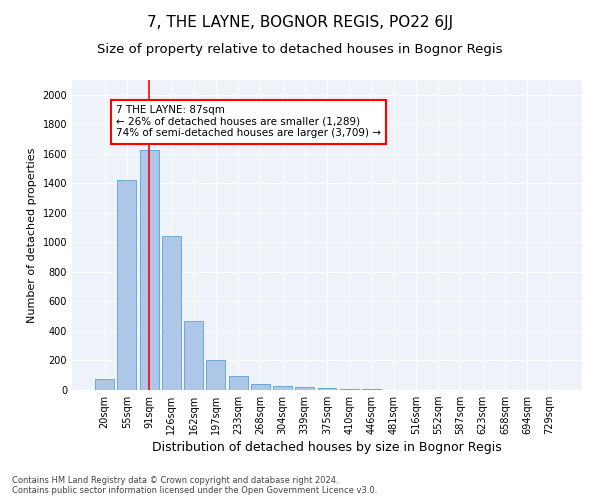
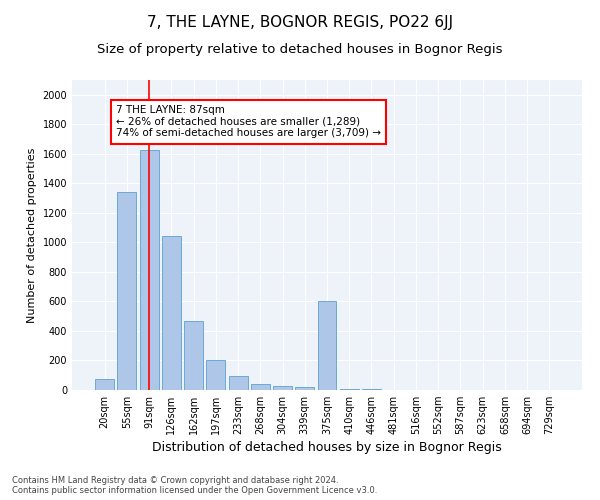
55sqm: 1420 -> 1340
375sqm: 20 -> 600
